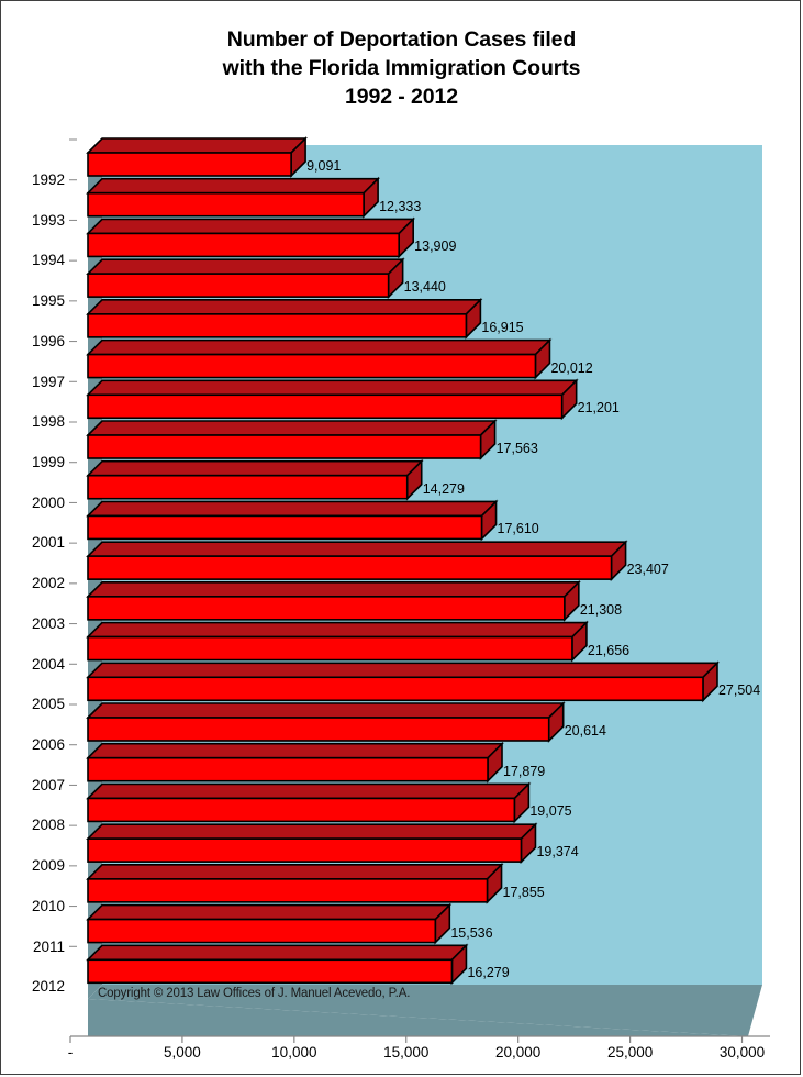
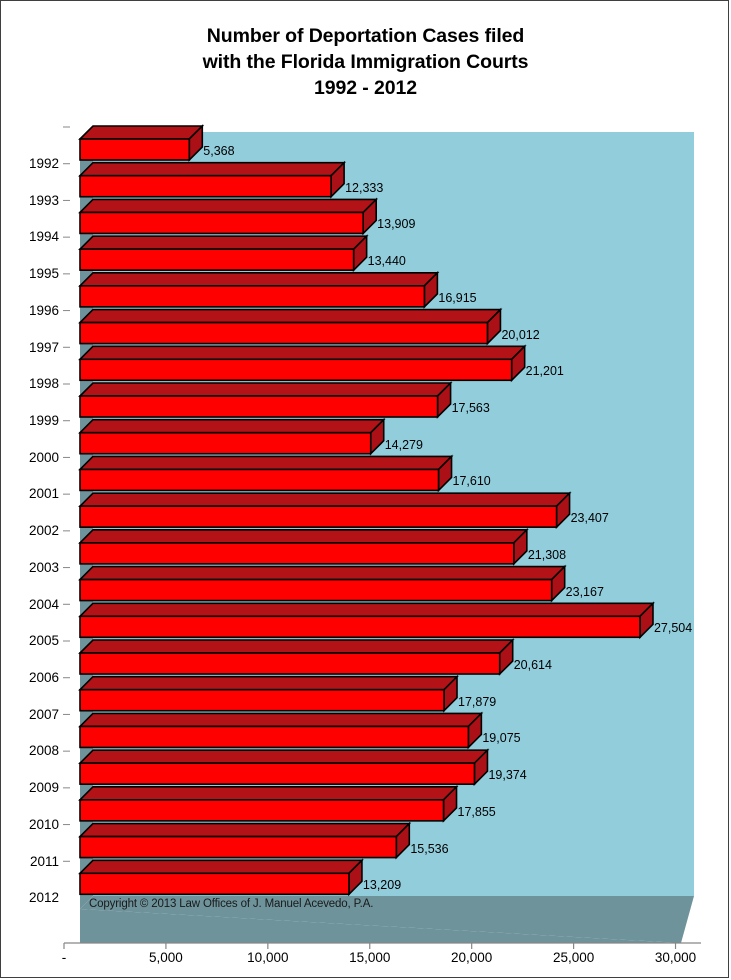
1992: 9,091 -> 5,368
2004: 21,656 -> 23,167
2012: 16,279 -> 13,209
